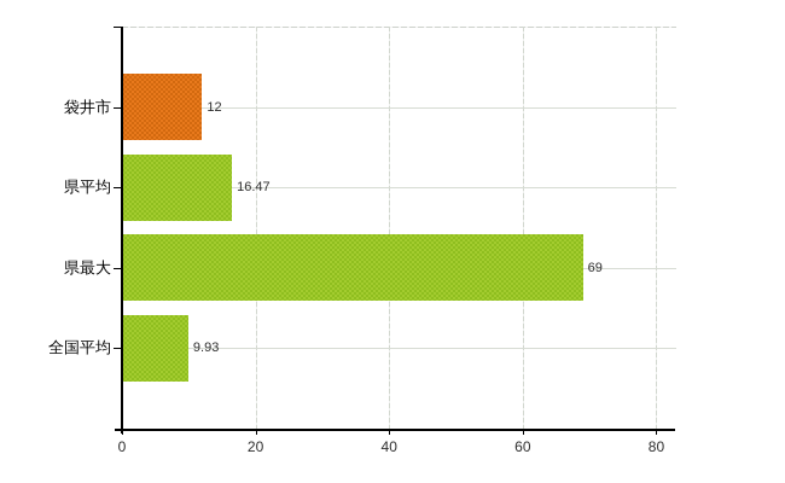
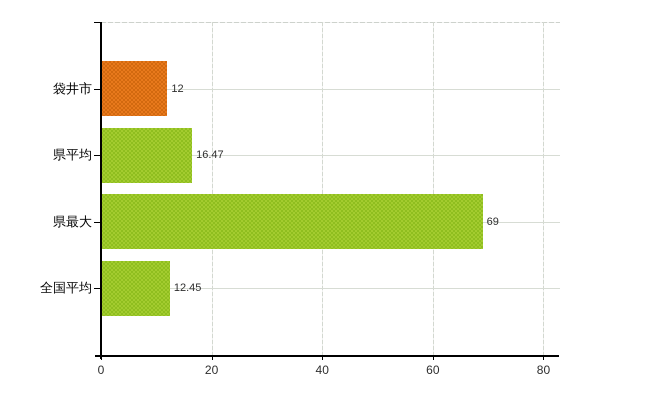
全国平均: 9.93 -> 12.45
